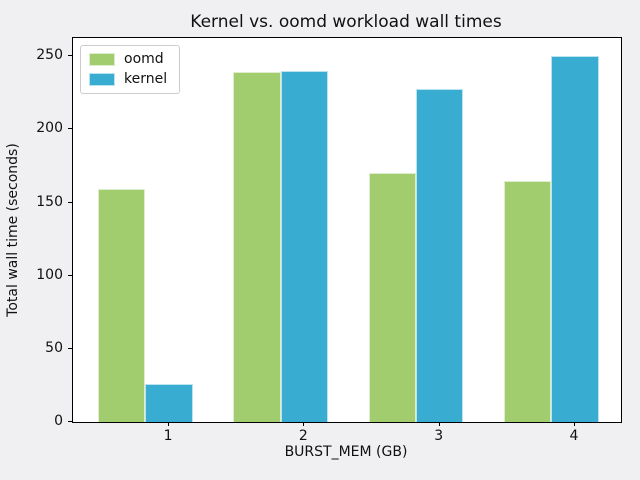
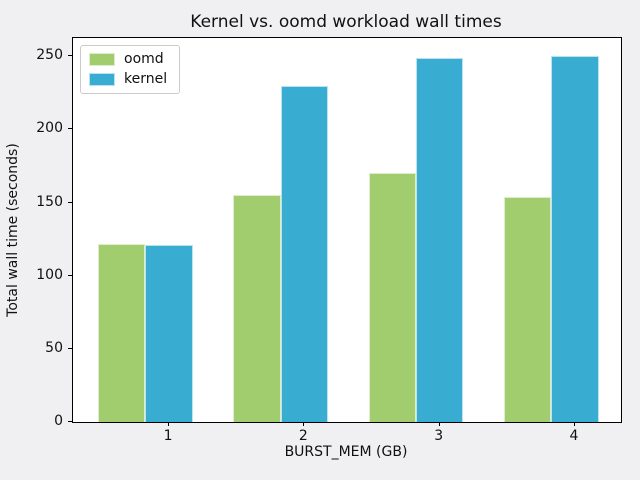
oomd/1: 159 -> 122
kernel/1: 26 -> 121
oomd/2: 239 -> 155
kernel/2: 240 -> 230
kernel/3: 228 -> 249
oomd/4: 165 -> 154
